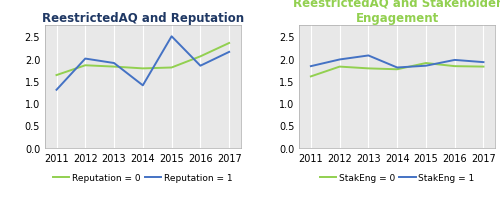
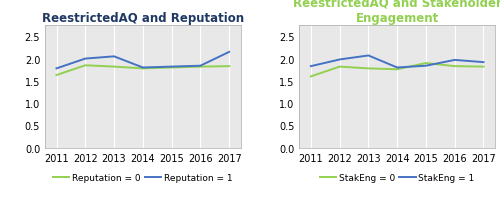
ReestrictedAQ and Reputation/Reputation = 1/2011: 1.30 -> 1.78
ReestrictedAQ and Reputation/Reputation = 1/2013: 1.90 -> 2.05
ReestrictedAQ and Reputation/Reputation = 1/2014: 1.40 -> 1.80
ReestrictedAQ and Reputation/Reputation = 1/2015: 2.50 -> 1.82
ReestrictedAQ and Reputation/Reputation = 0/2016: 2.05 -> 1.82
ReestrictedAQ and Reputation/Reputation = 0/2017: 2.35 -> 1.83
